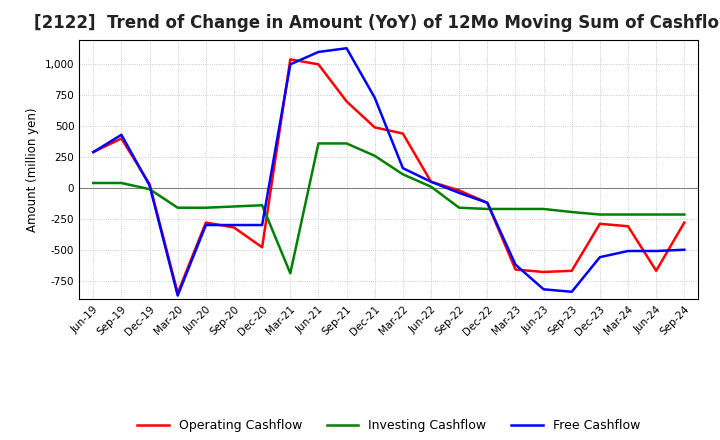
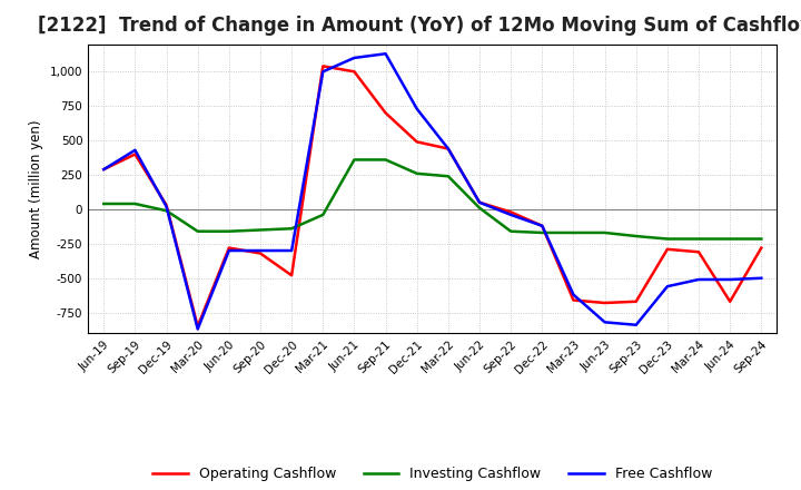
Investing Cashflow/Mar-21: -690 -> -40
Investing Cashflow/Mar-22: 110 -> 240
Free Cashflow/Mar-22: 160 -> 440
